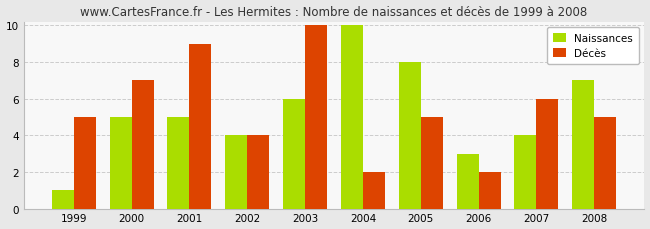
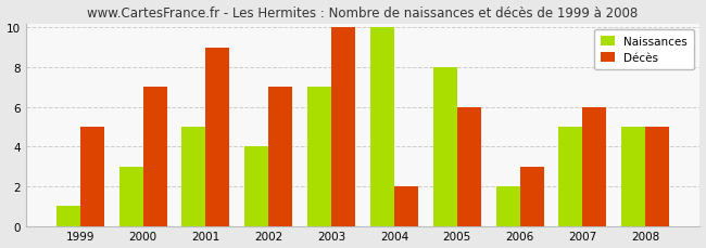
Naissances/2000: 5 -> 3
Décès/2002: 4 -> 7
Naissances/2003: 6 -> 7
Décès/2005: 5 -> 6
Naissances/2006: 3 -> 2
Décès/2006: 2 -> 3
Naissances/2007: 4 -> 5
Naissances/2008: 7 -> 5
